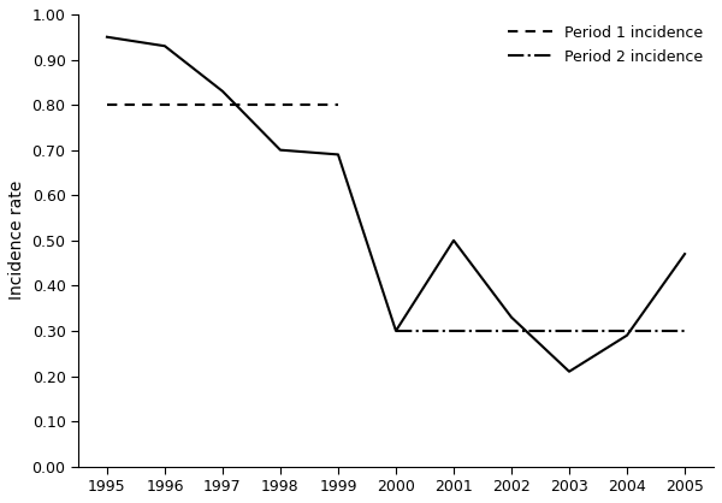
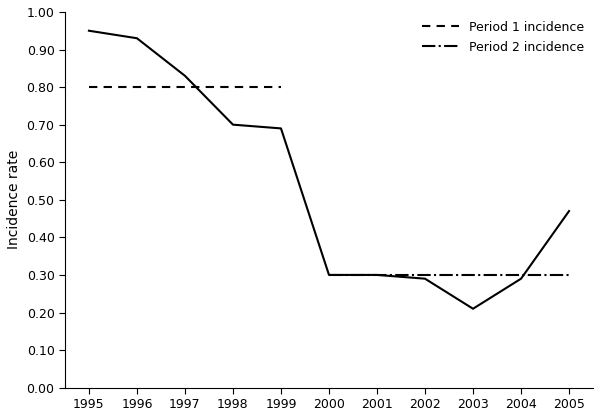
2001: 0.50 -> 0.30
2002: 0.33 -> 0.29
